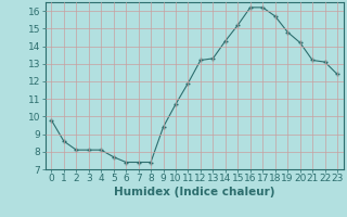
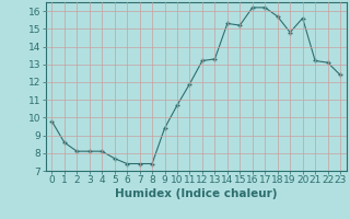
14: 14.3 -> 15.3
20: 14.2 -> 15.6
